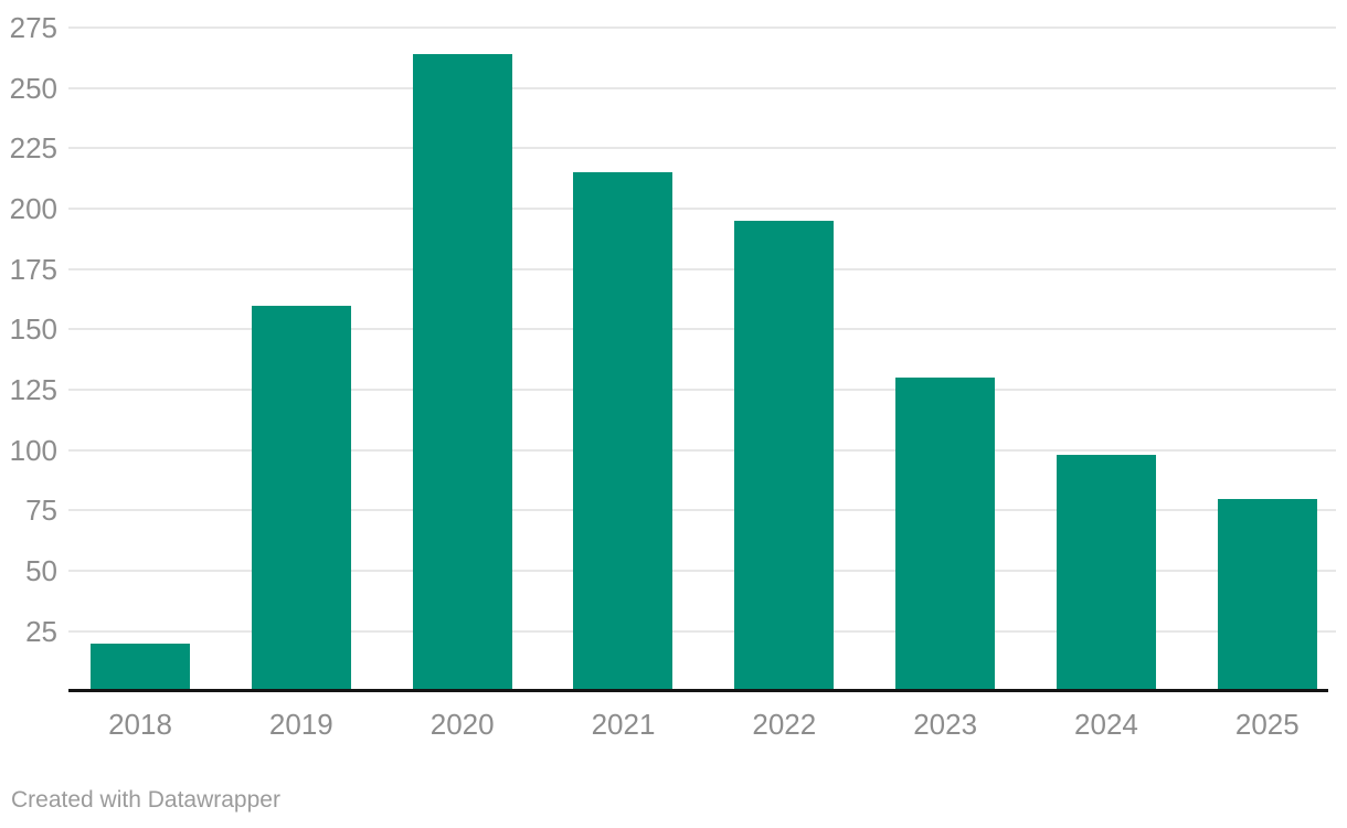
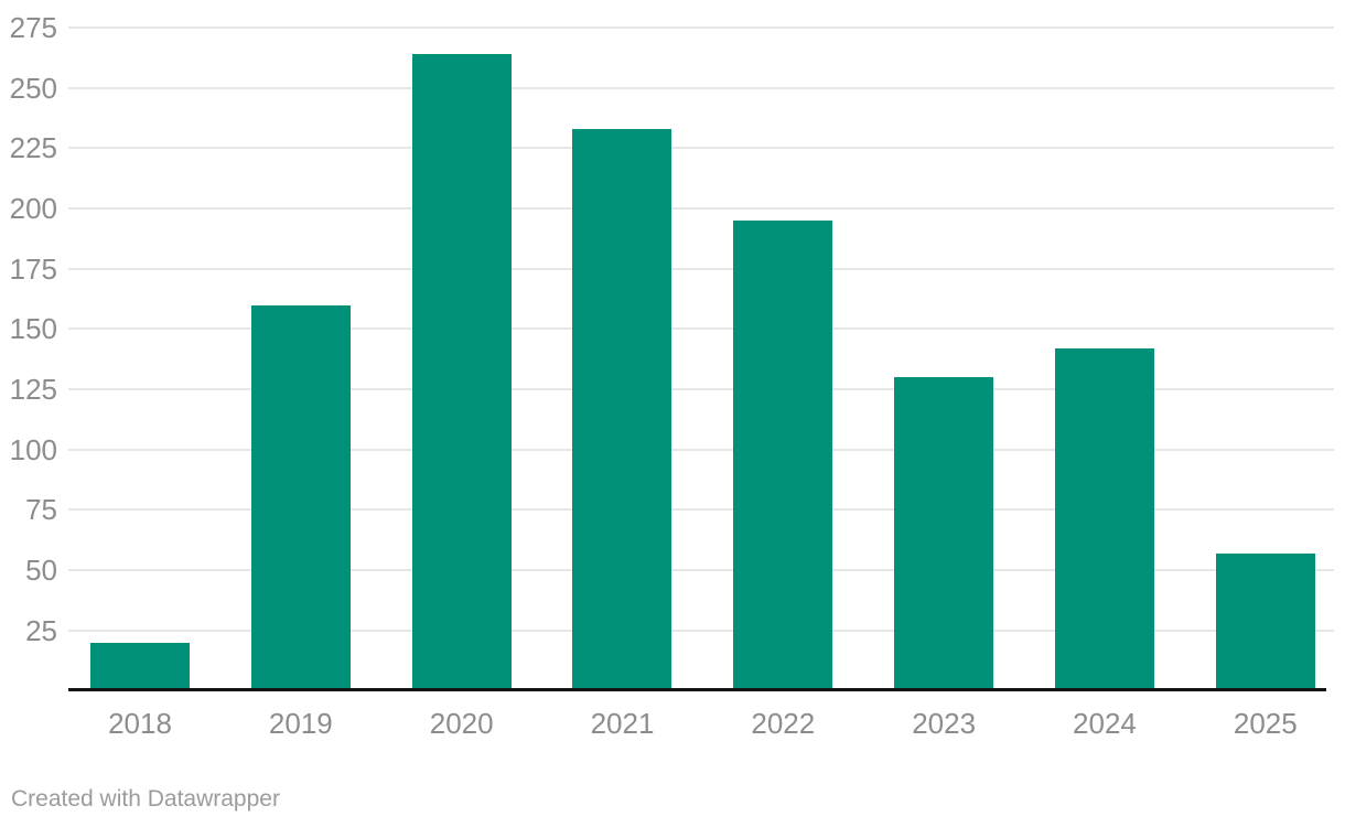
2021: 215 -> 233
2024: 98 -> 142
2025: 80 -> 57
